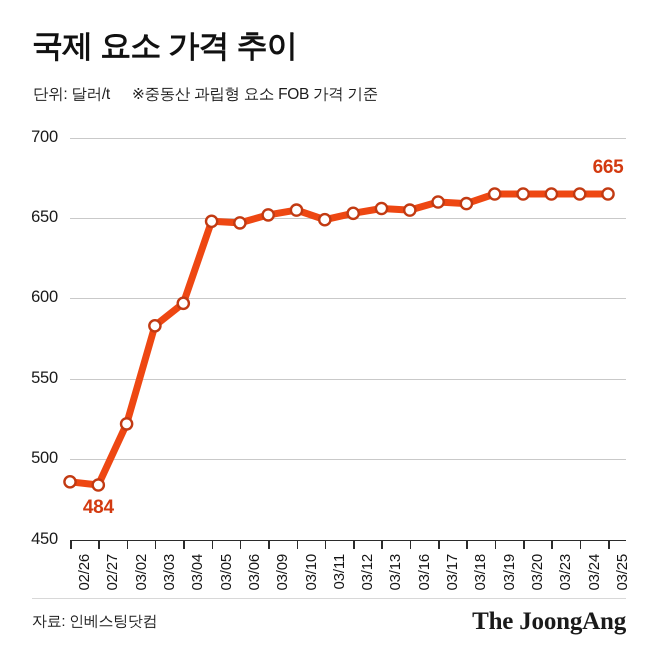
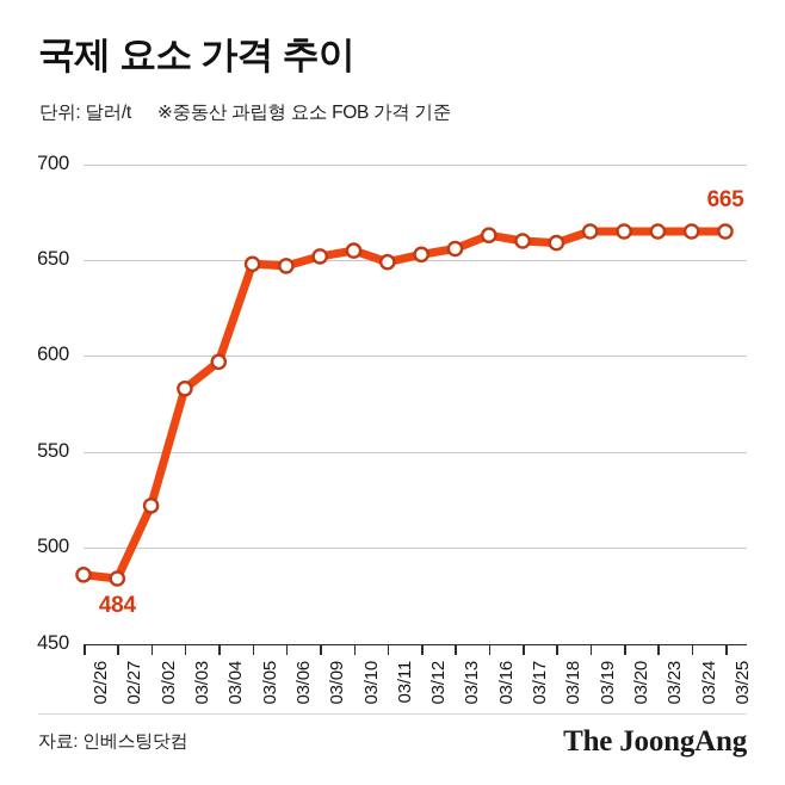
03/16: 655 -> 663
